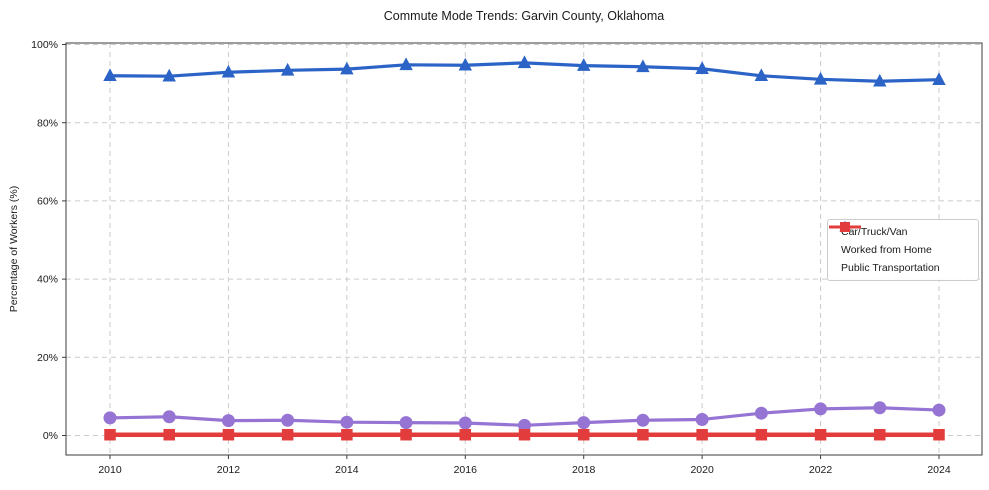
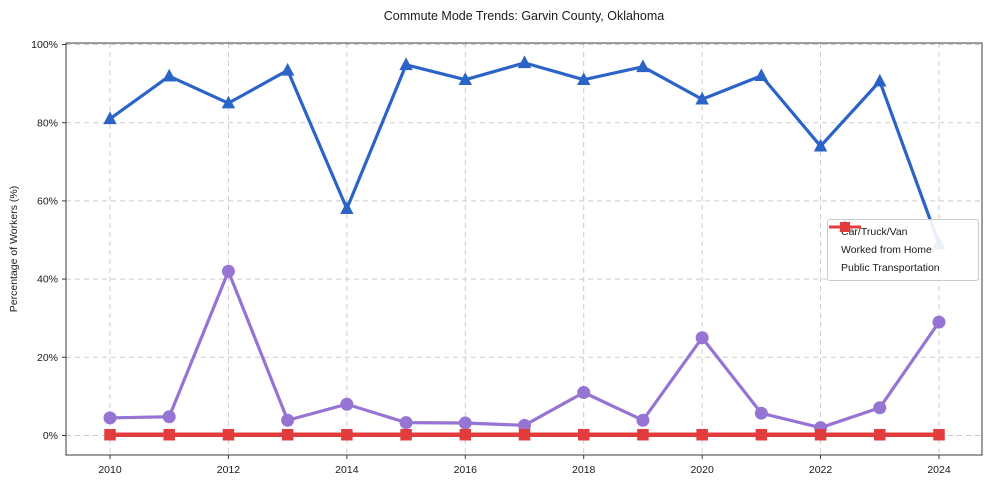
Car/Truck/Van/2010: 92% -> 81%
Car/Truck/Van/2012: 93% -> 85%
Worked from Home/2012: 4% -> 42%
Car/Truck/Van/2014: 94% -> 58%
Worked from Home/2014: 3% -> 8%
Car/Truck/Van/2016: 95% -> 91%
Car/Truck/Van/2018: 95% -> 91%
Worked from Home/2018: 3% -> 11%
Car/Truck/Van/2020: 94% -> 86%
Worked from Home/2020: 4% -> 25%
Car/Truck/Van/2022: 91% -> 74%
Worked from Home/2022: 7% -> 2%
Car/Truck/Van/2024: 91% -> 49%
Worked from Home/2024: 6% -> 29%
